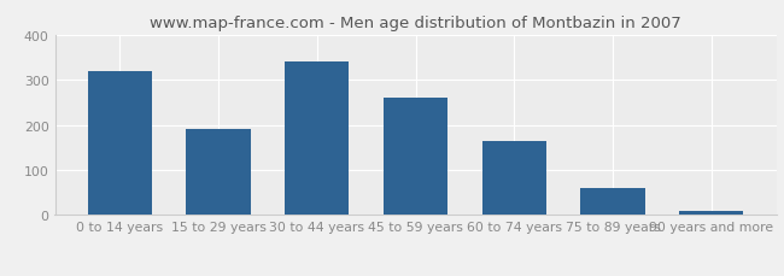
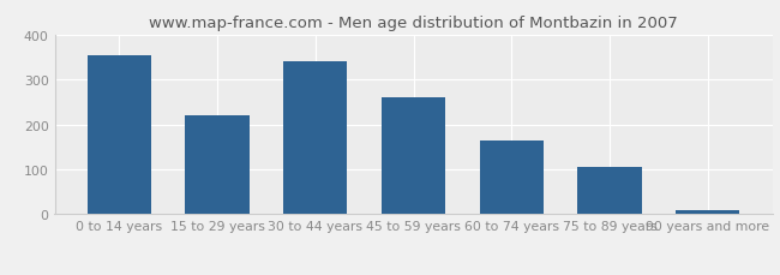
0 to 14 years: 320 -> 355
15 to 29 years: 190 -> 220
75 to 89 years: 60 -> 105
